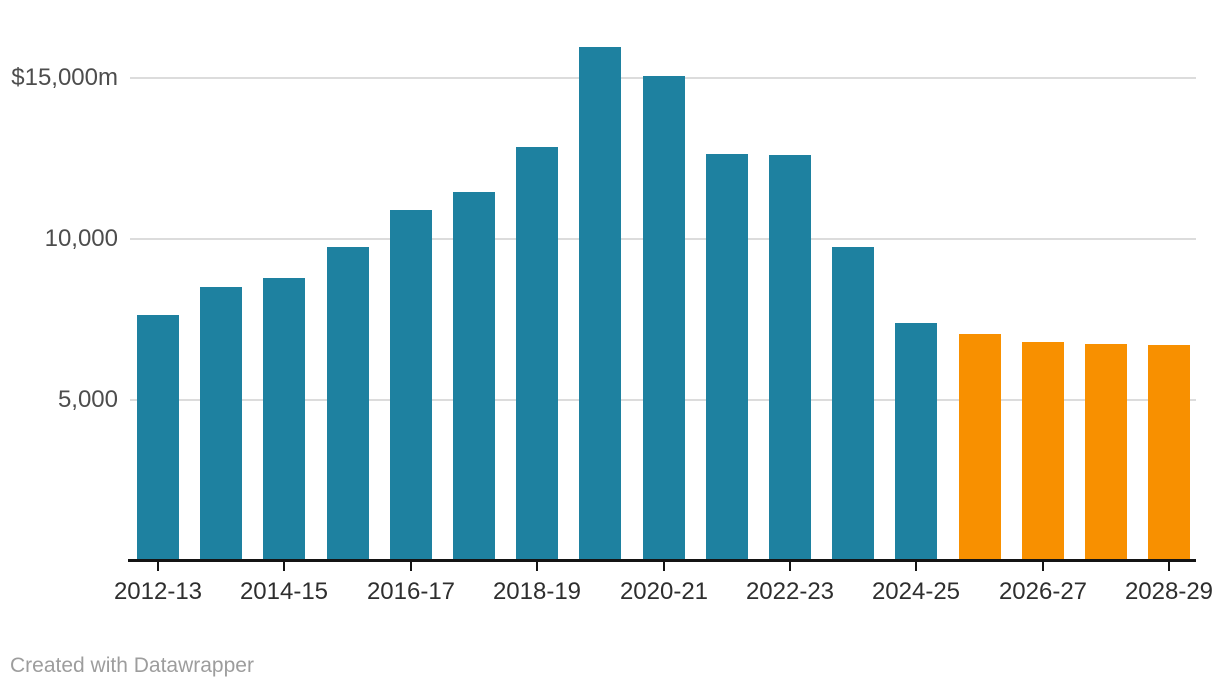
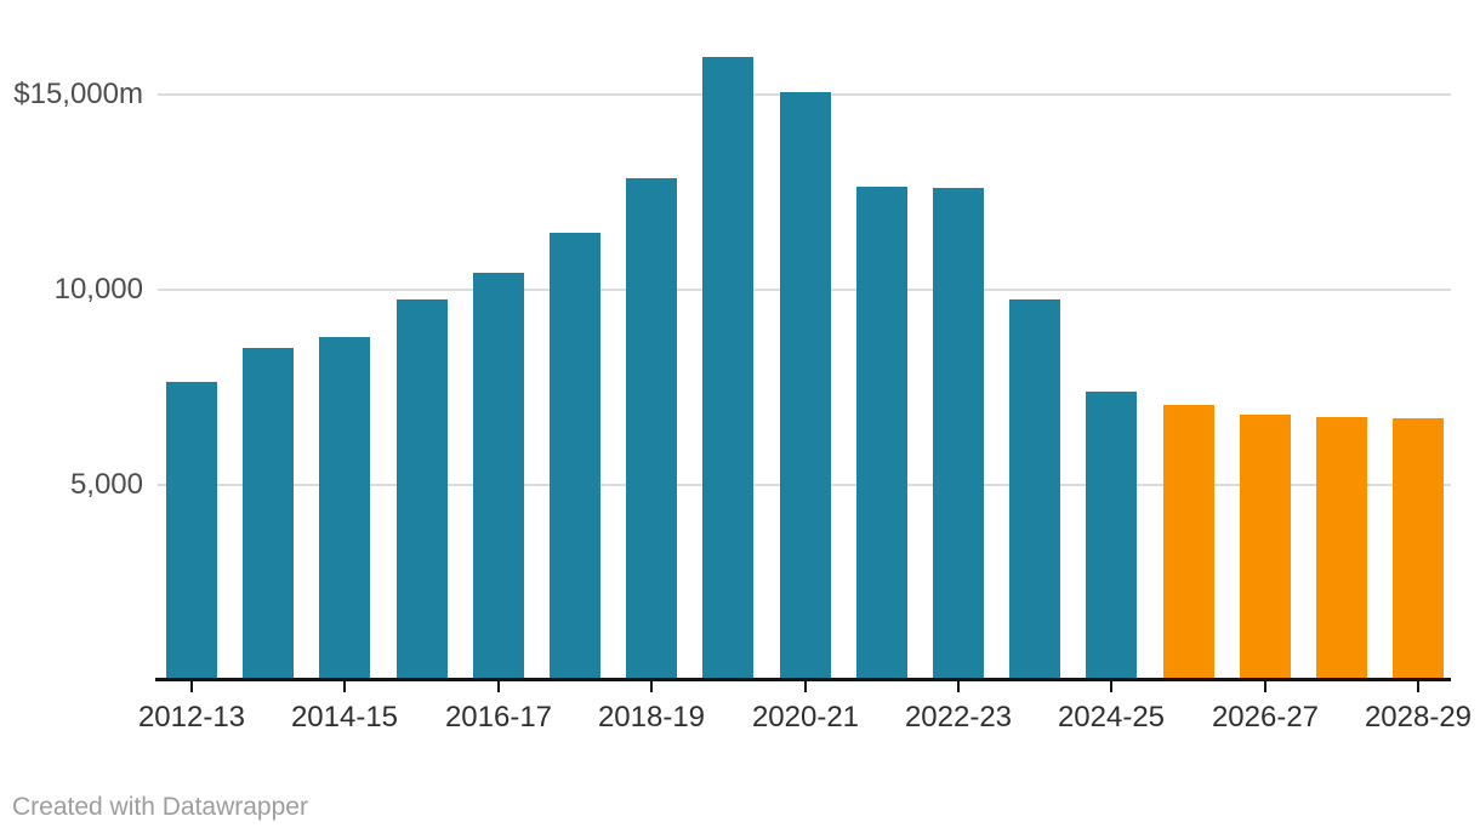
2016-17: $10900m -> $10400m
